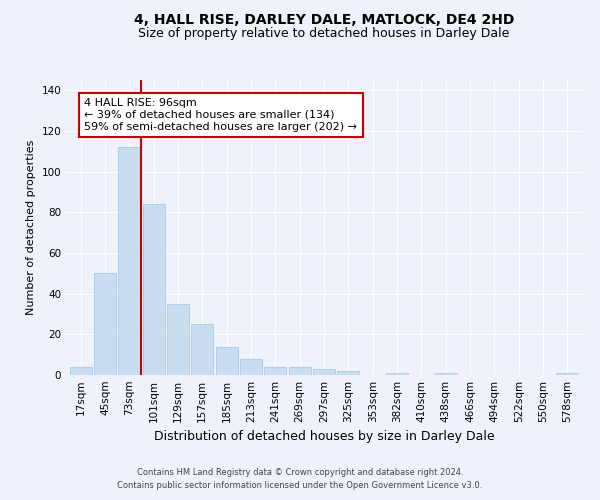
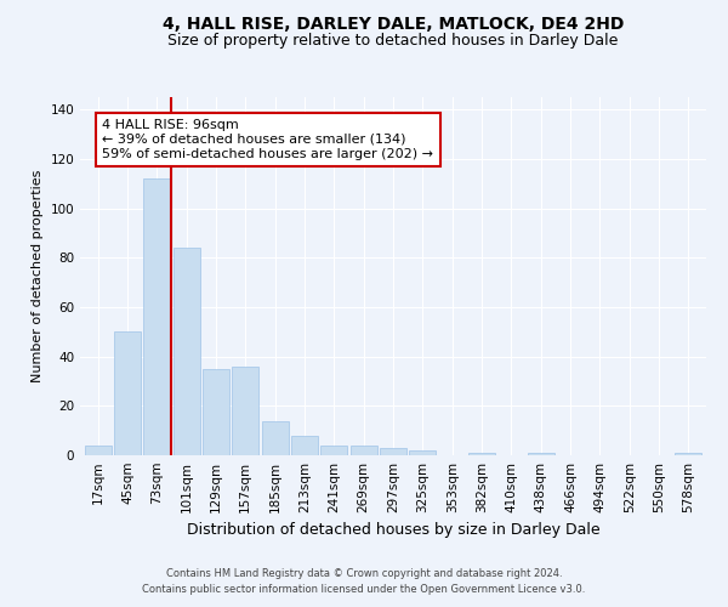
157sqm: 25 -> 36
